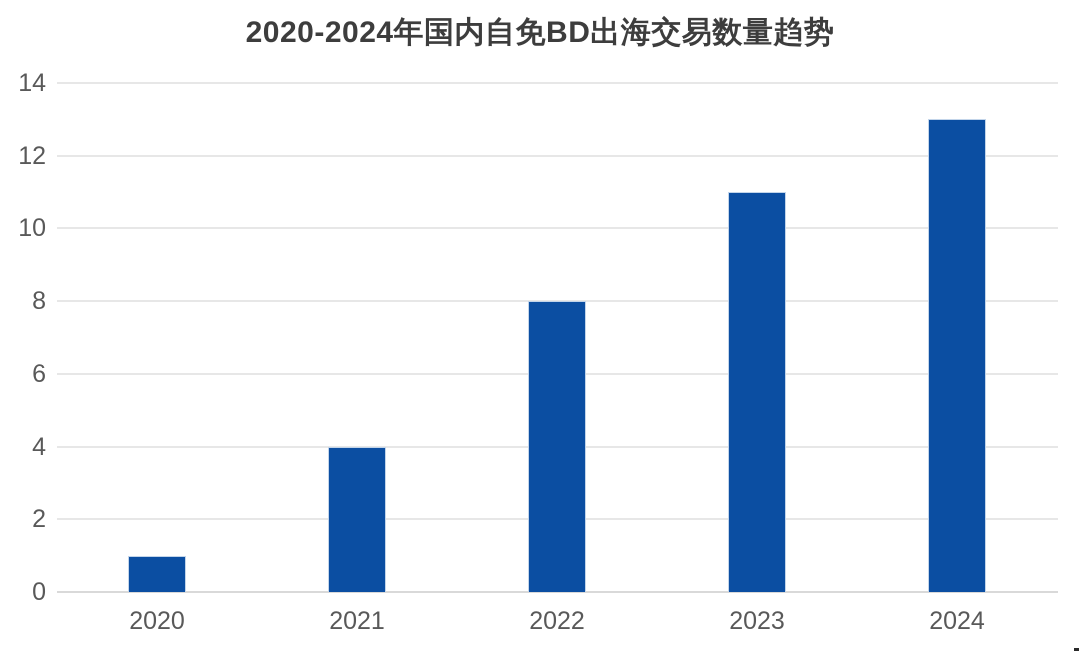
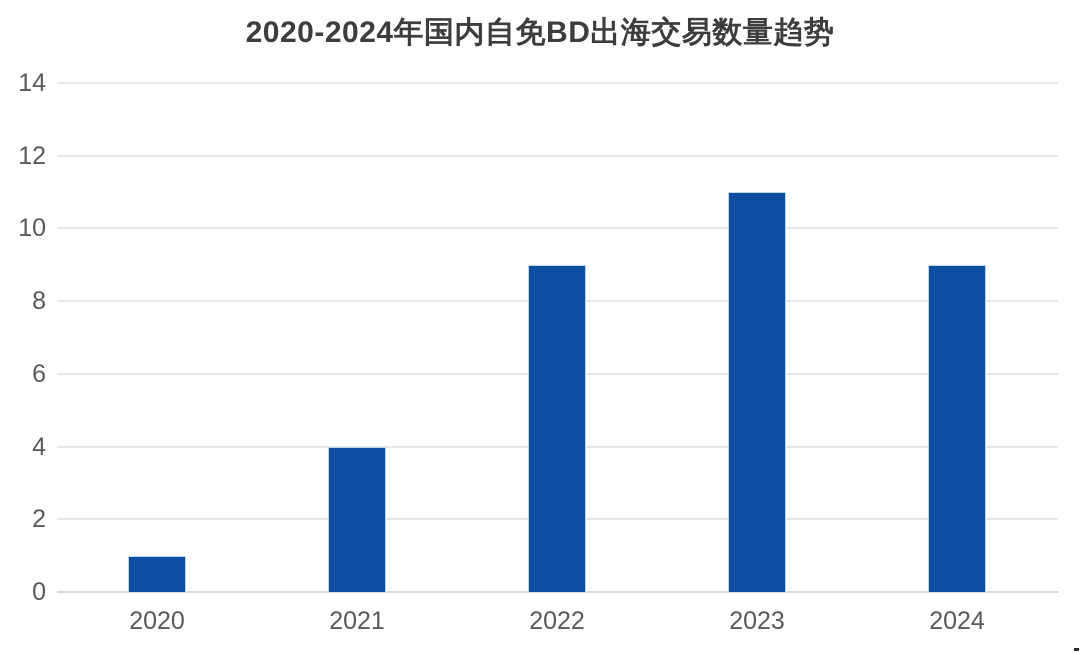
2022: 8 -> 9
2024: 13 -> 9
